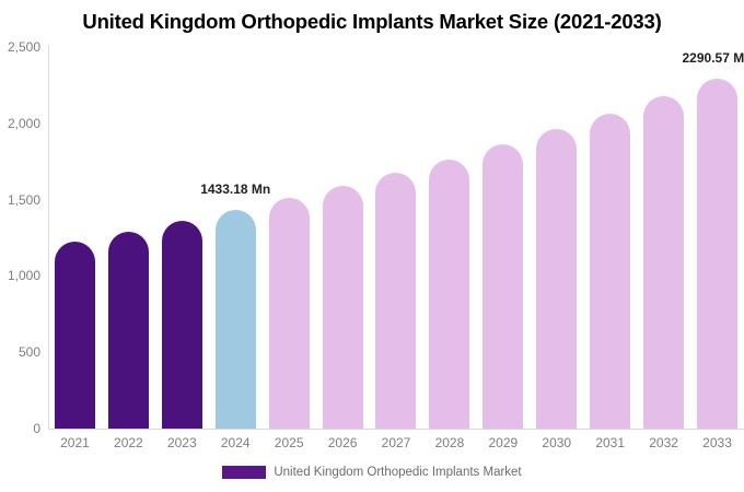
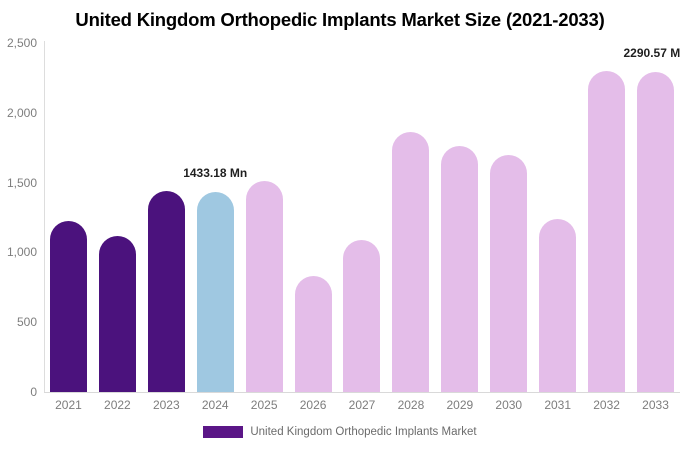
2022: 1290 -> 1120
2023: 1360 -> 1440
2026: 1590 -> 830
2027: 1680 -> 1090
2028: 1770 -> 1860
2029: 1860 -> 1760
2030: 1960 -> 1700
2031: 2060 -> 1240
2032: 2180 -> 2300
